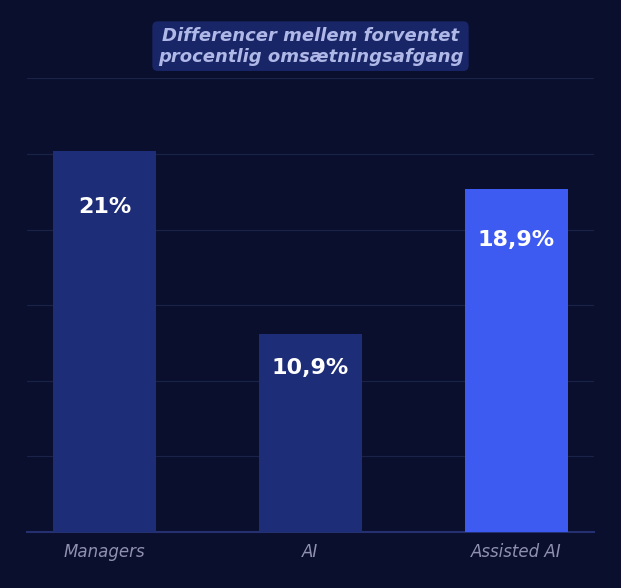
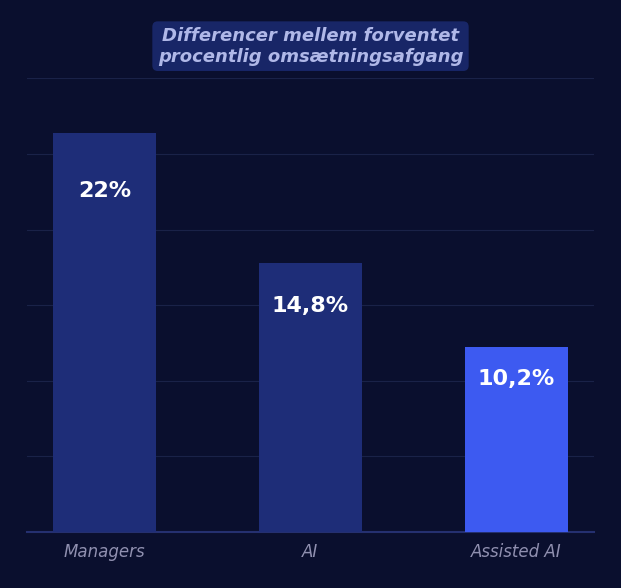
Managers: 21% -> 22%
AI: 10,9% -> 14,8%
Assisted AI: 18,9% -> 10,2%
